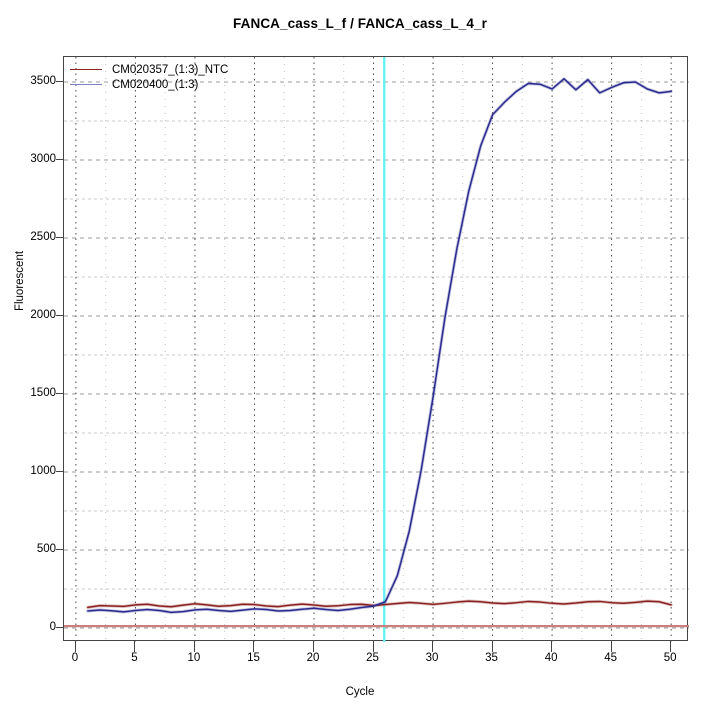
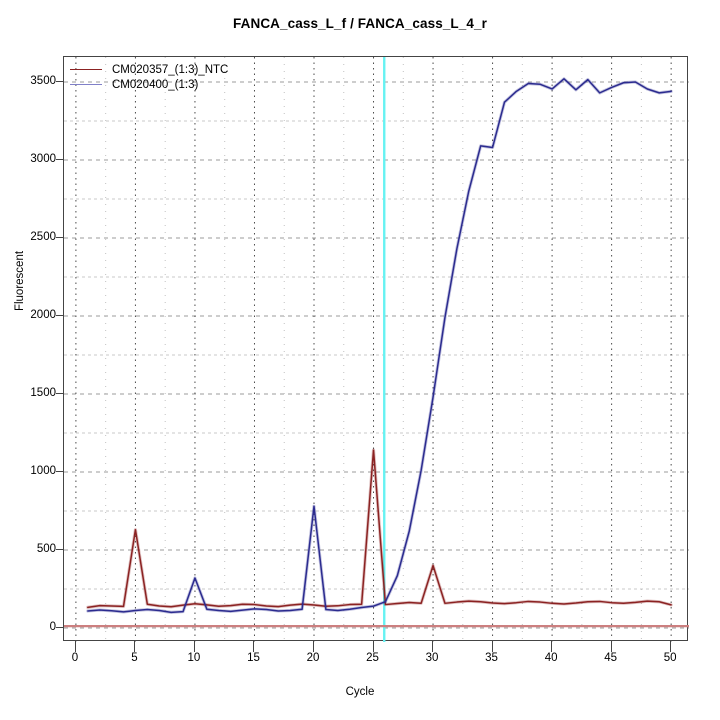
CM020357_(1:3)_NTC/5: 150 -> 630
CM020400_(1:3)/10: 120 -> 320
CM020400_(1:3)/20: 130 -> 780
CM020357_(1:3)_NTC/25: 140 -> 1140
CM020357_(1:3)_NTC/30: 150 -> 400
CM020400_(1:3)/35: 3290 -> 3080
